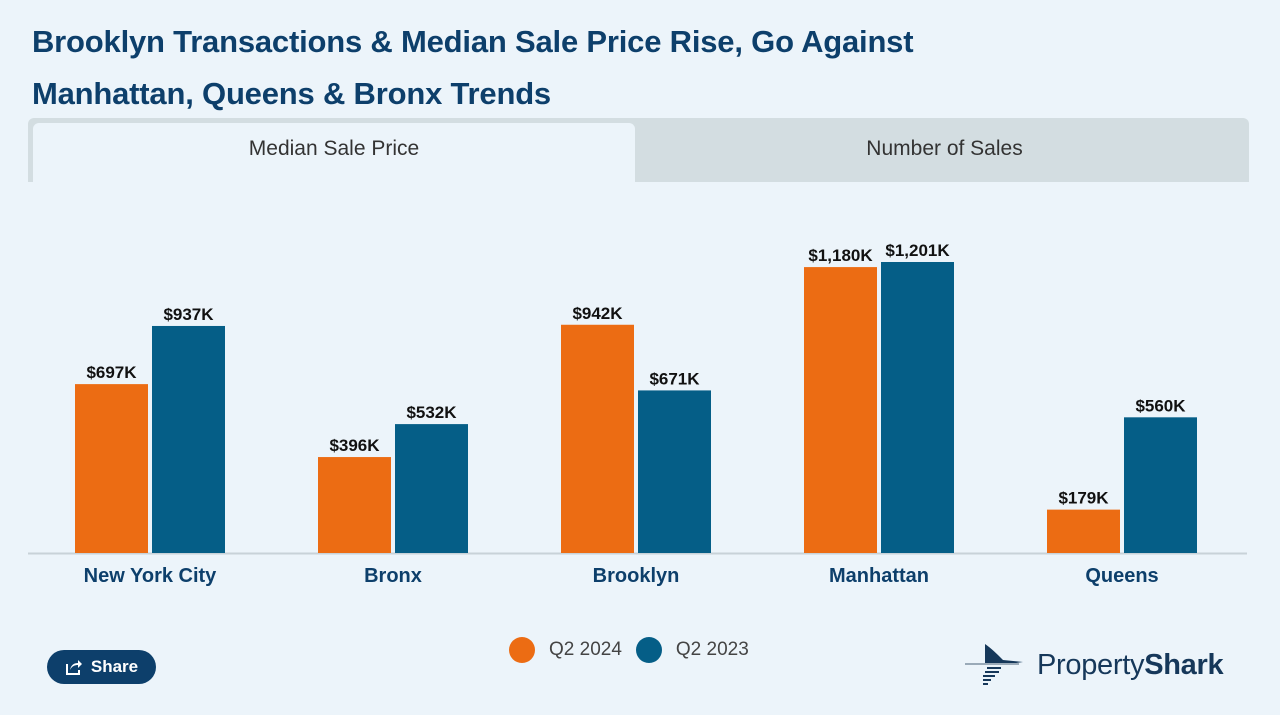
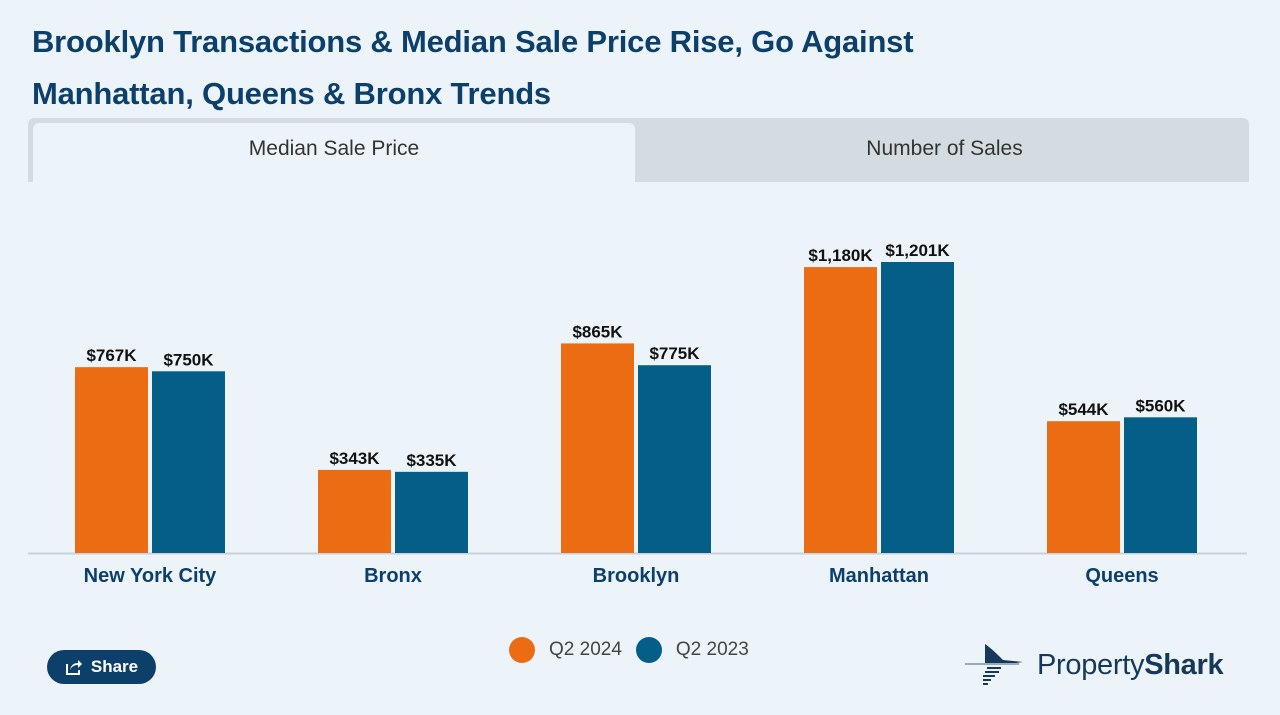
Q2 2024/New York City: $697K -> $767K
Q2 2023/New York City: $937K -> $750K
Q2 2024/Bronx: $396K -> $343K
Q2 2023/Bronx: $532K -> $335K
Q2 2024/Brooklyn: $942K -> $865K
Q2 2023/Brooklyn: $671K -> $775K
Q2 2024/Queens: $179K -> $544K
